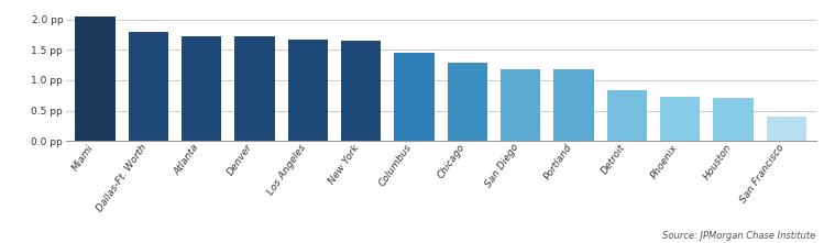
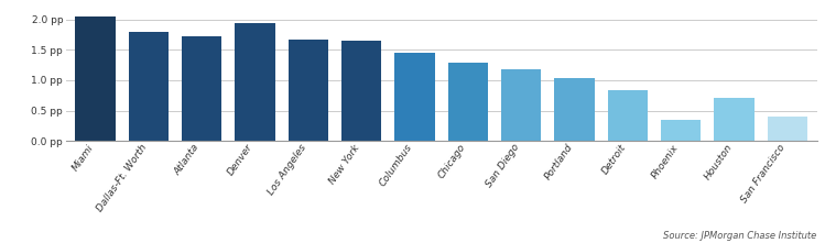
Denver: 1.73 pp -> 1.94 pp
Portland: 1.18 pp -> 1.04 pp
Phoenix: 0.72 pp -> 0.34 pp
